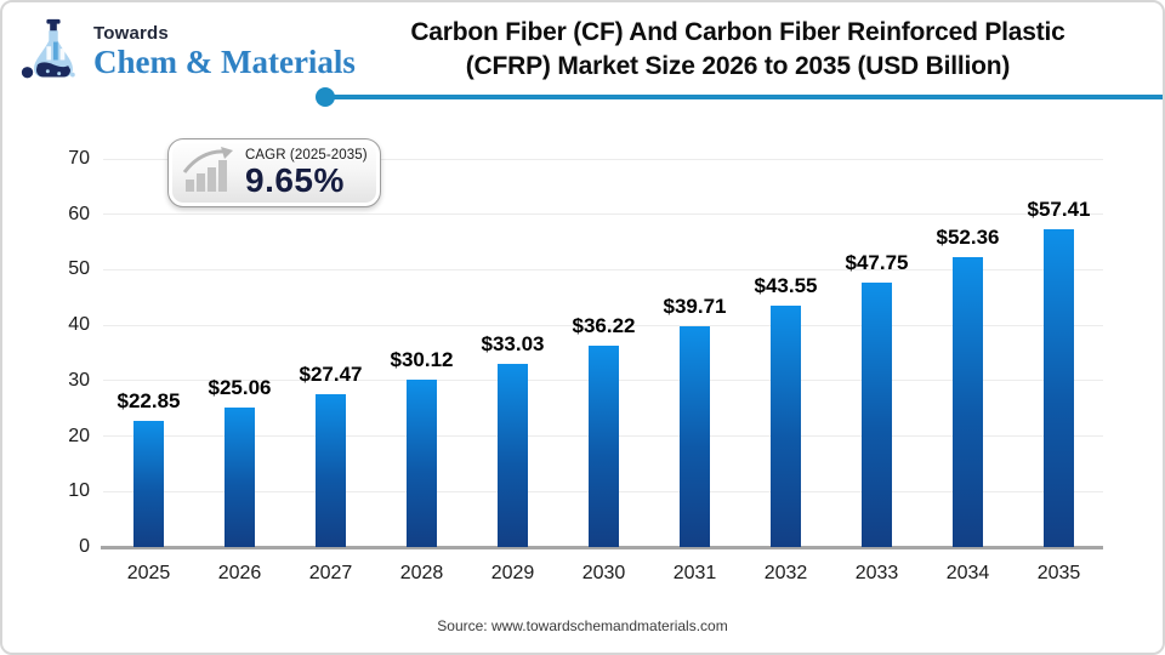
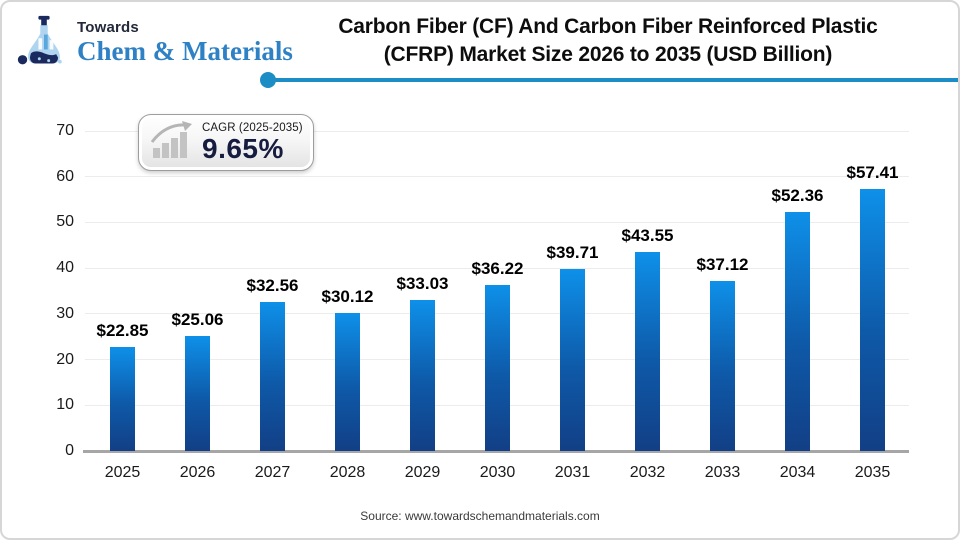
2027: $27.47 -> $32.56
2033: $47.75 -> $37.12
